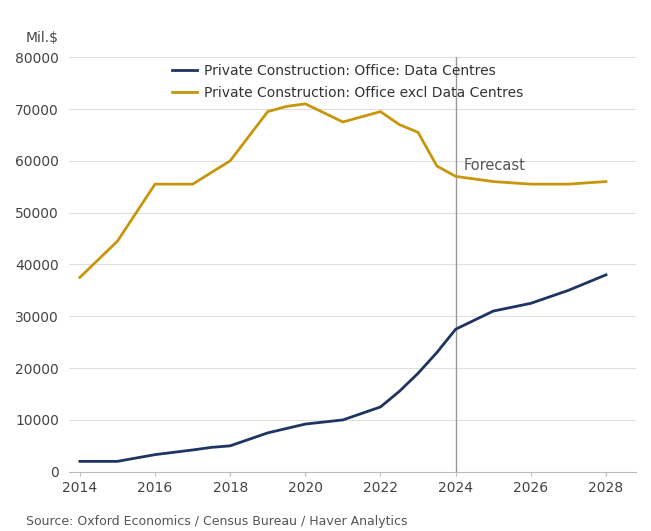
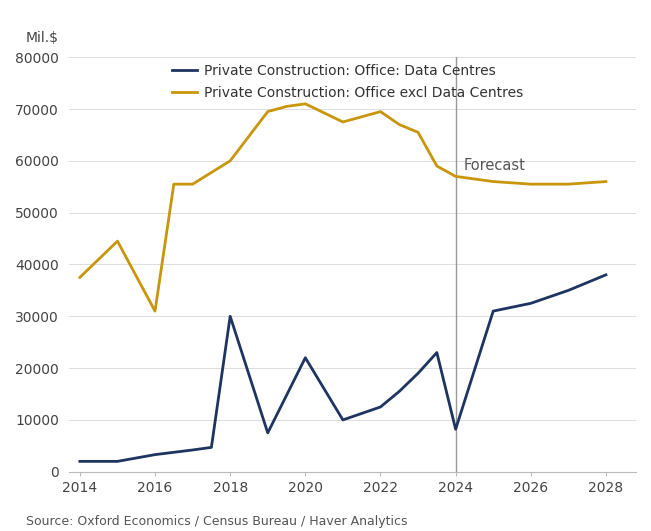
Private Construction: Office excl Data Centres/2016: 55500 -> 31000
Private Construction: Office: Data Centres/2018: 5000 -> 30000
Private Construction: Office: Data Centres/2020: 9200 -> 22000
Private Construction: Office: Data Centres/2024: 27500 -> 8200
